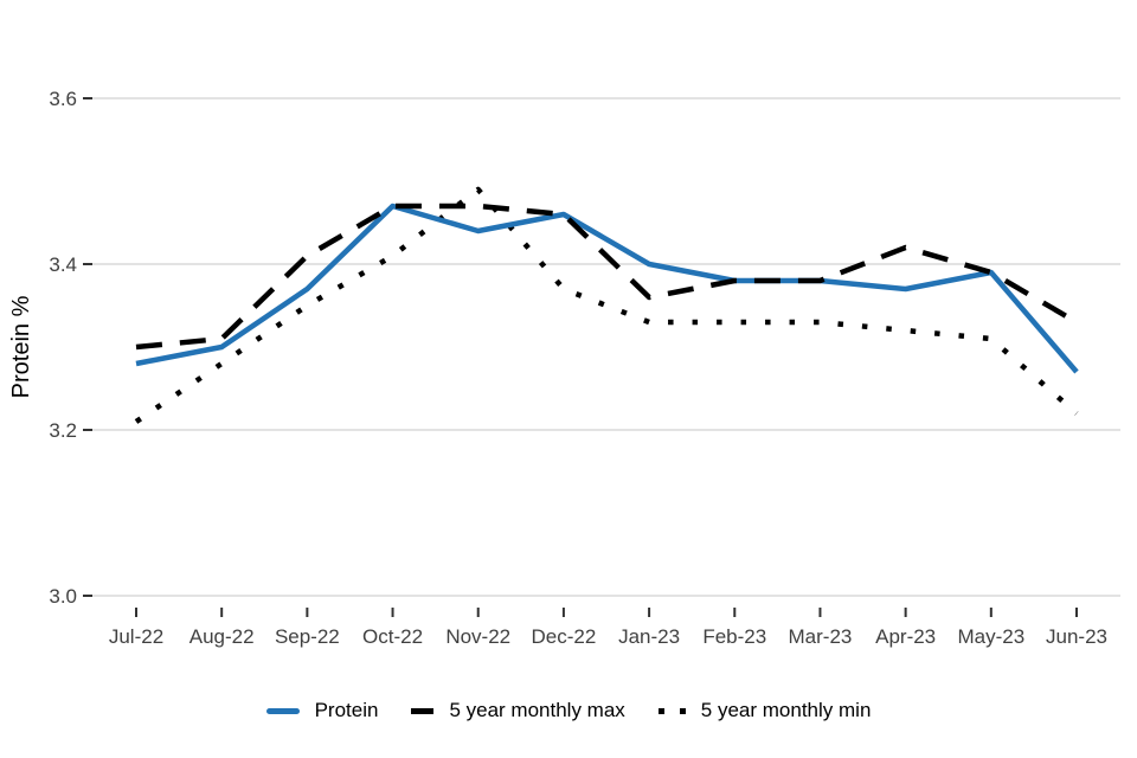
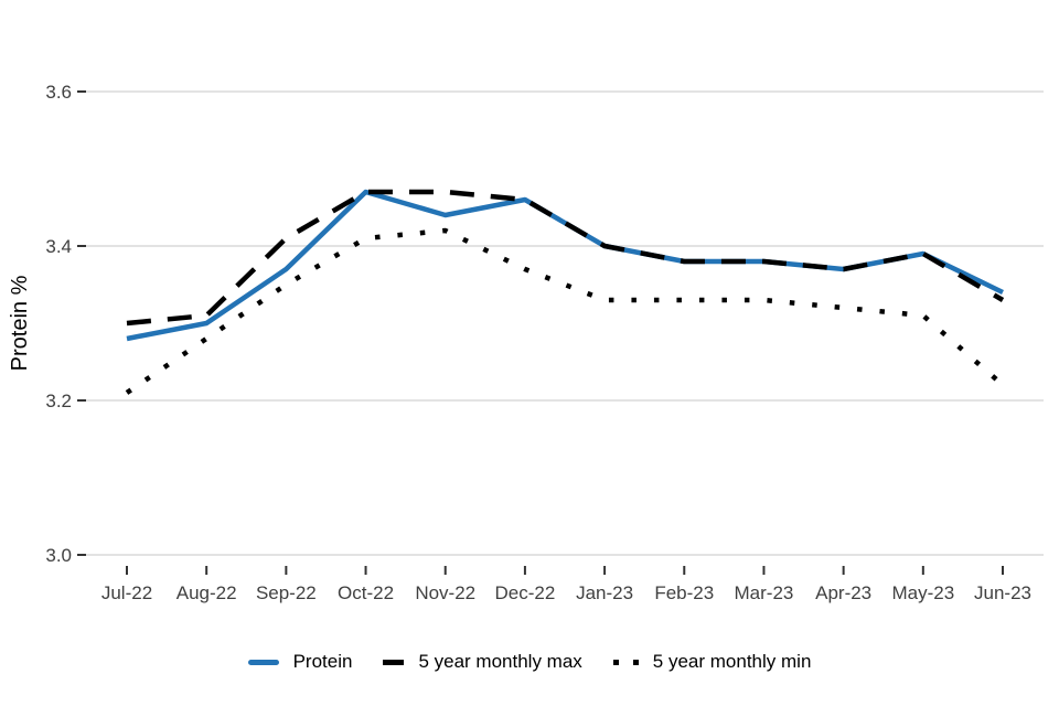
5 year monthly min/Nov-22: 3.49 -> 3.42
5 year monthly max/Jan-23: 3.36 -> 3.40
5 year monthly max/Apr-23: 3.42 -> 3.37
Protein/Jun-23: 3.27 -> 3.34
